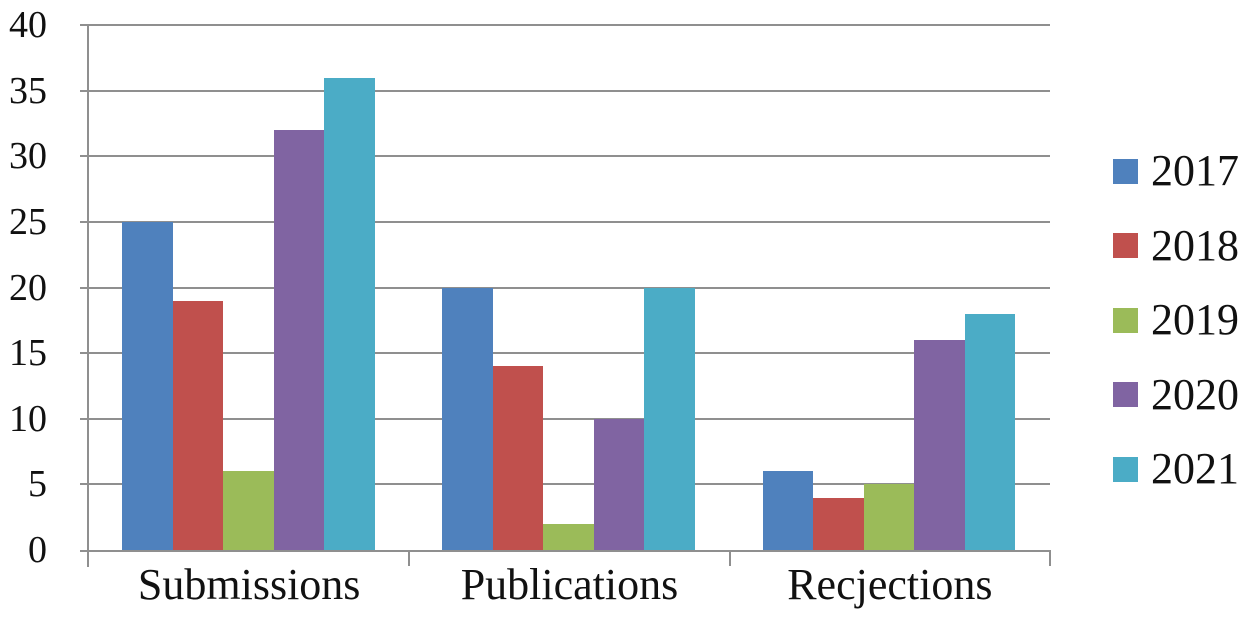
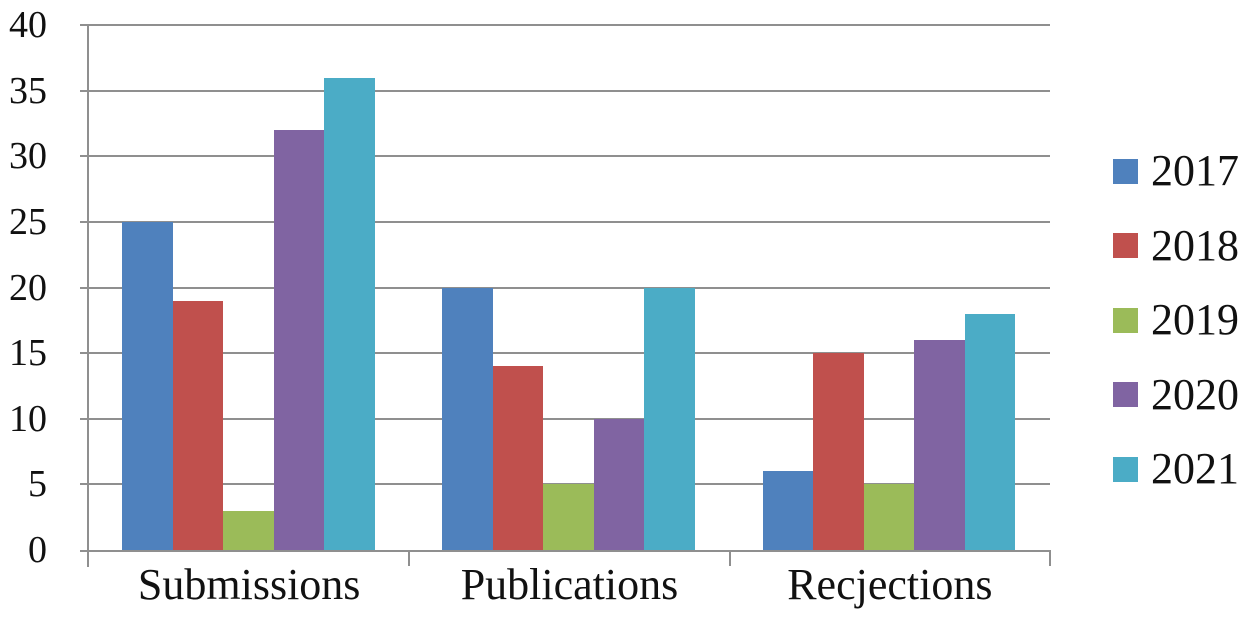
2019/Submissions: 6 -> 3
2019/Publications: 2 -> 5
2018/Recjections: 4 -> 15
